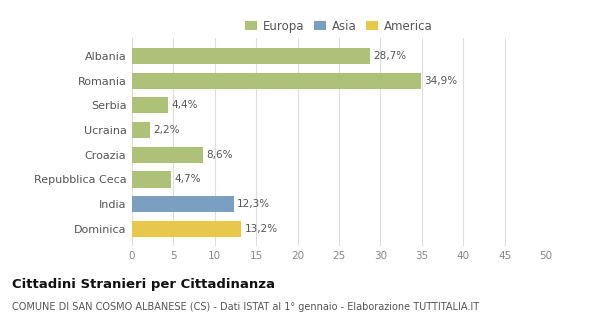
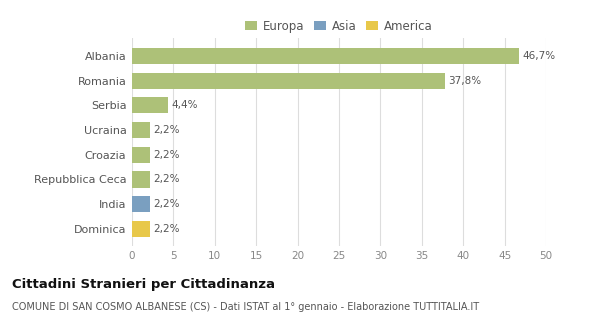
Albania: 28,7% -> 46,7%
Romania: 34,9% -> 37,8%
Croazia: 8,6% -> 2,2%
Repubblica Ceca: 4,7% -> 2,2%
India: 12,3% -> 2,2%
Dominica: 13,2% -> 2,2%
